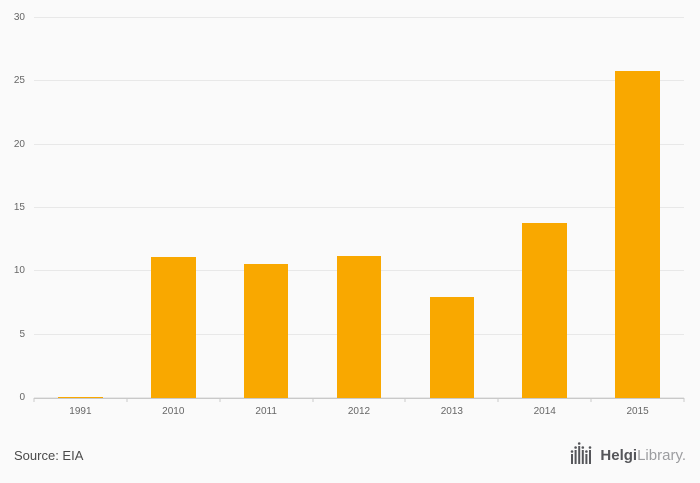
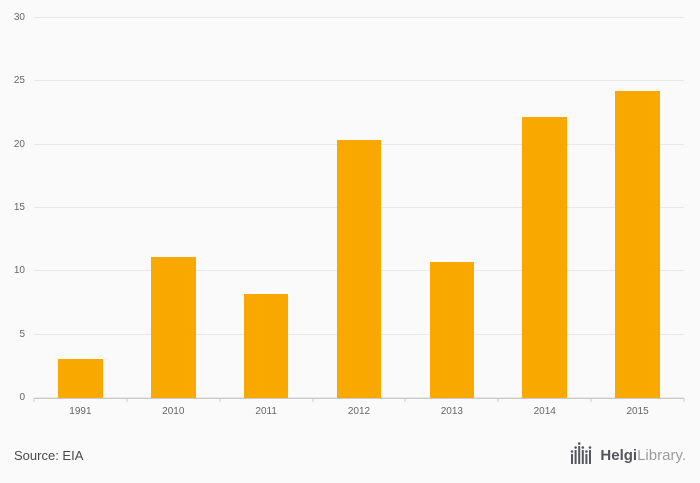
1991: 0.1 -> 3.1
2011: 10.6 -> 8.2
2012: 11.2 -> 20.4
2013: 8.0 -> 10.7
2014: 13.8 -> 22.2
2015: 25.8 -> 24.2
